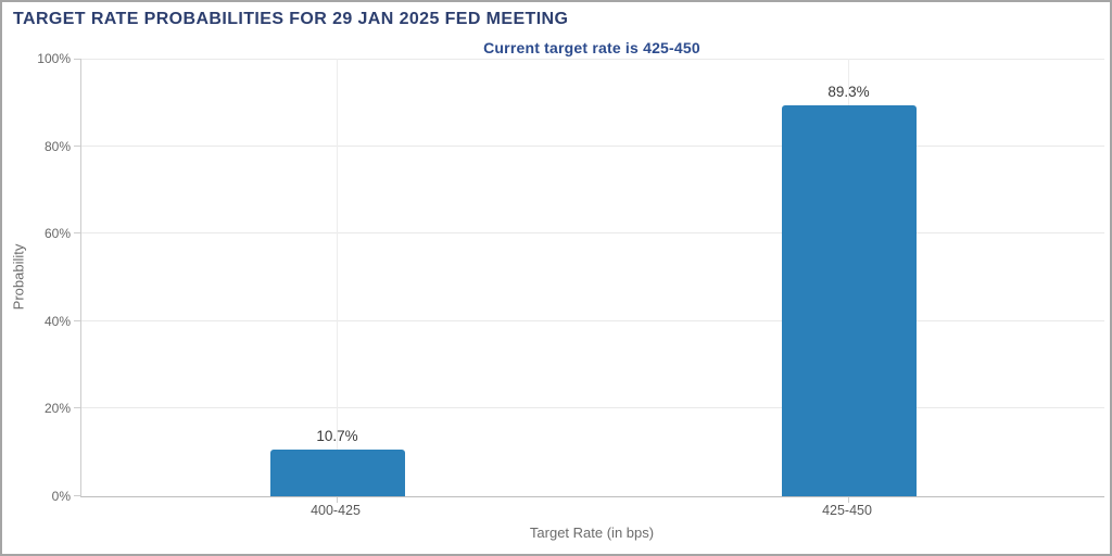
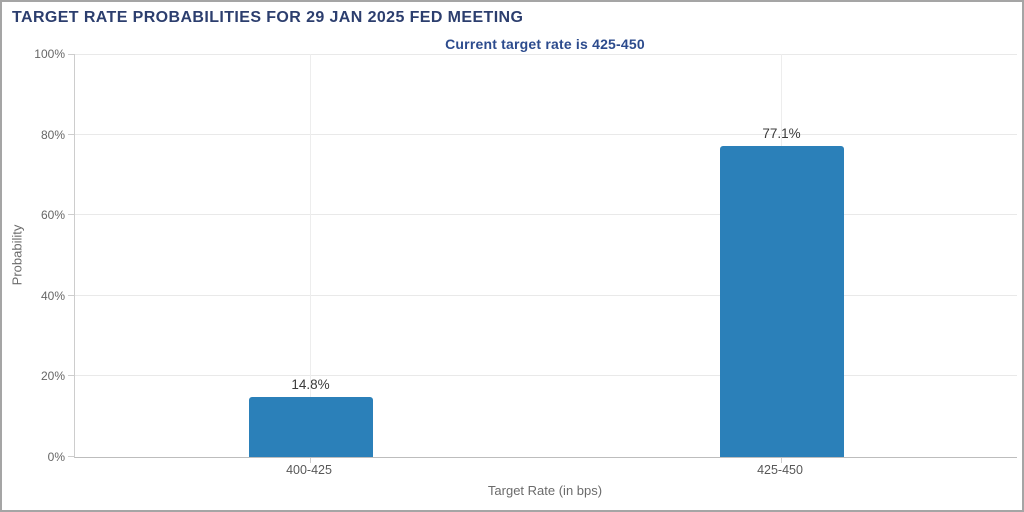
400-425: 10.7% -> 14.8%
425-450: 89.3% -> 77.1%
